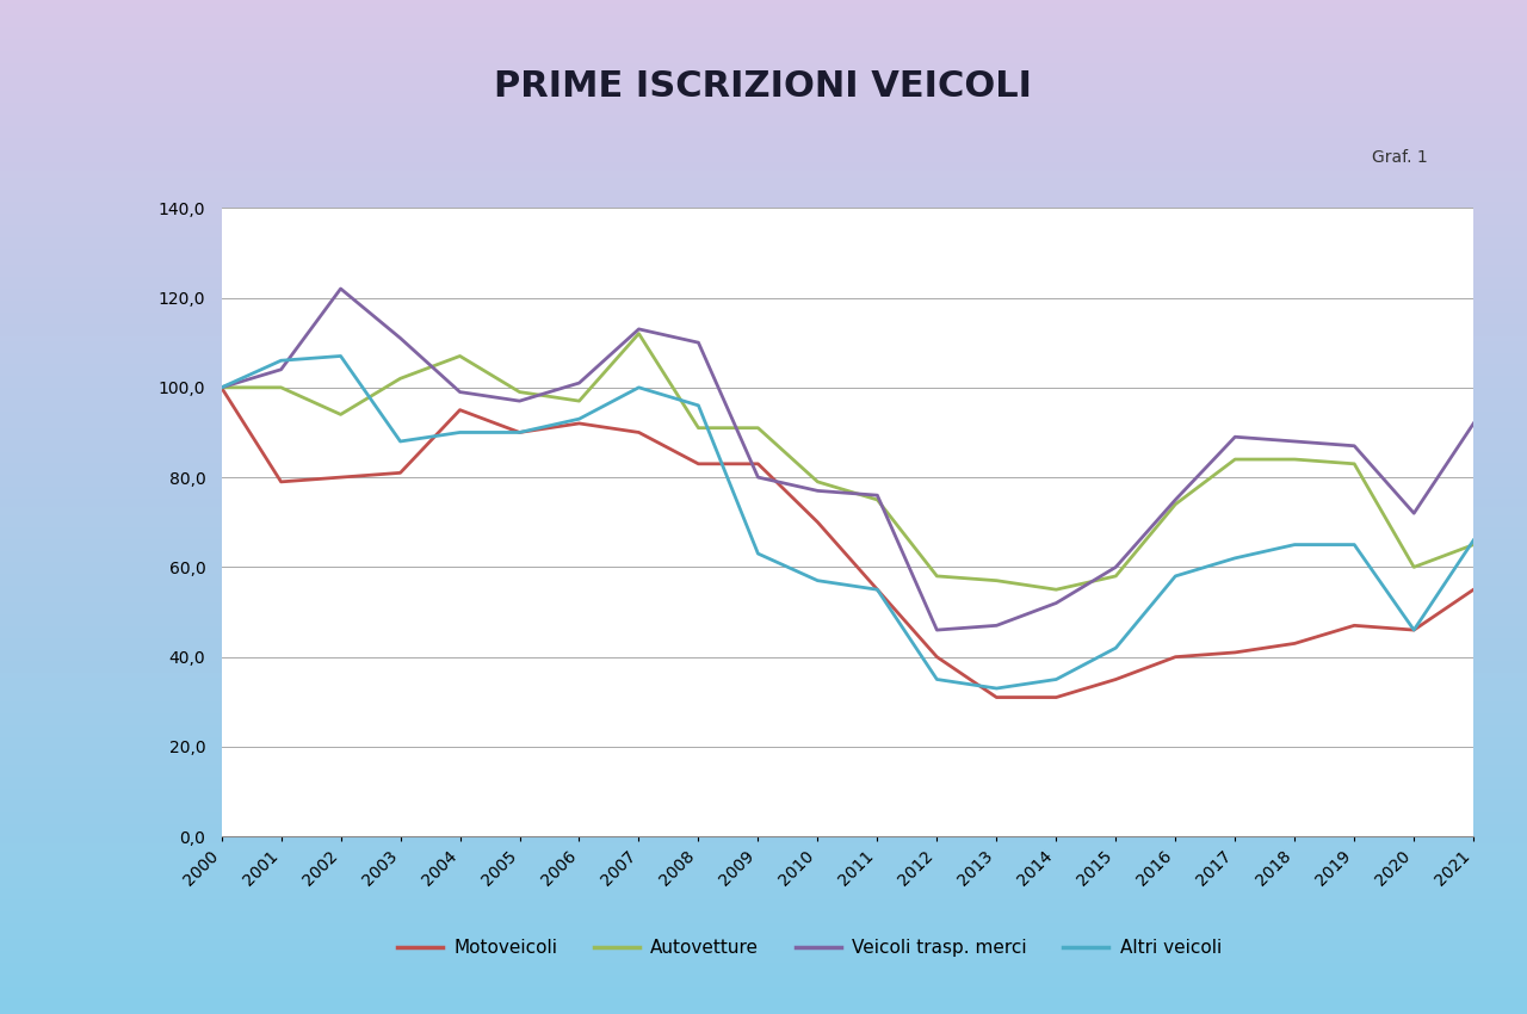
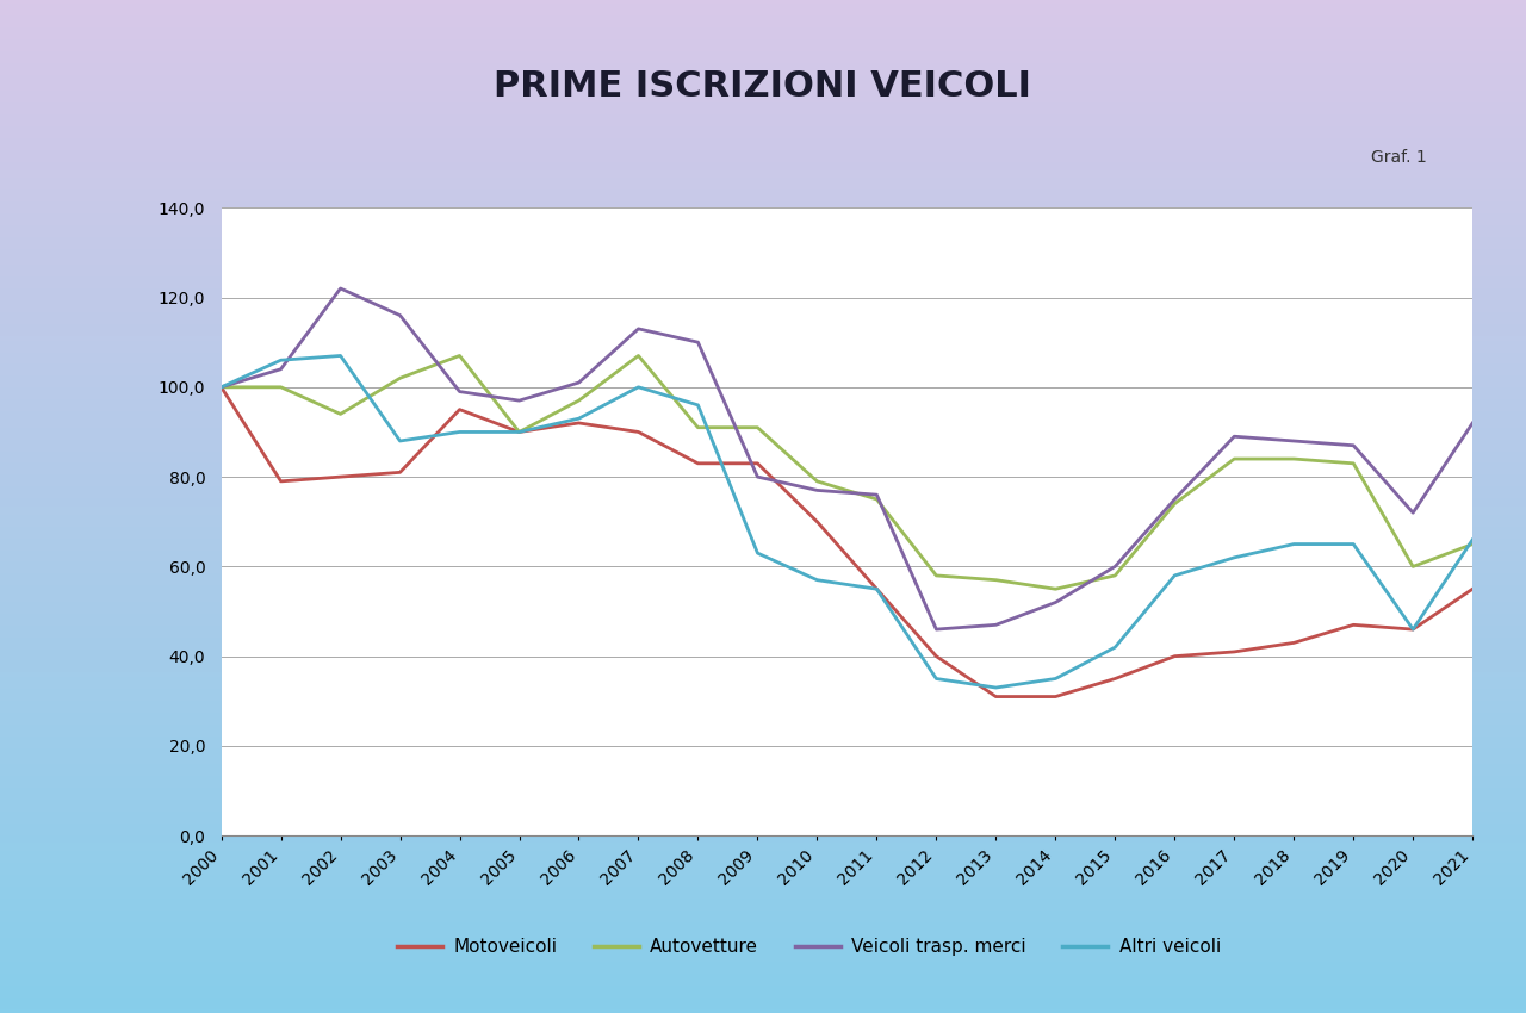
Veicoli trasp. merci/2003: 111 -> 116
Autovetture/2005: 99 -> 90
Autovetture/2007: 112 -> 107
